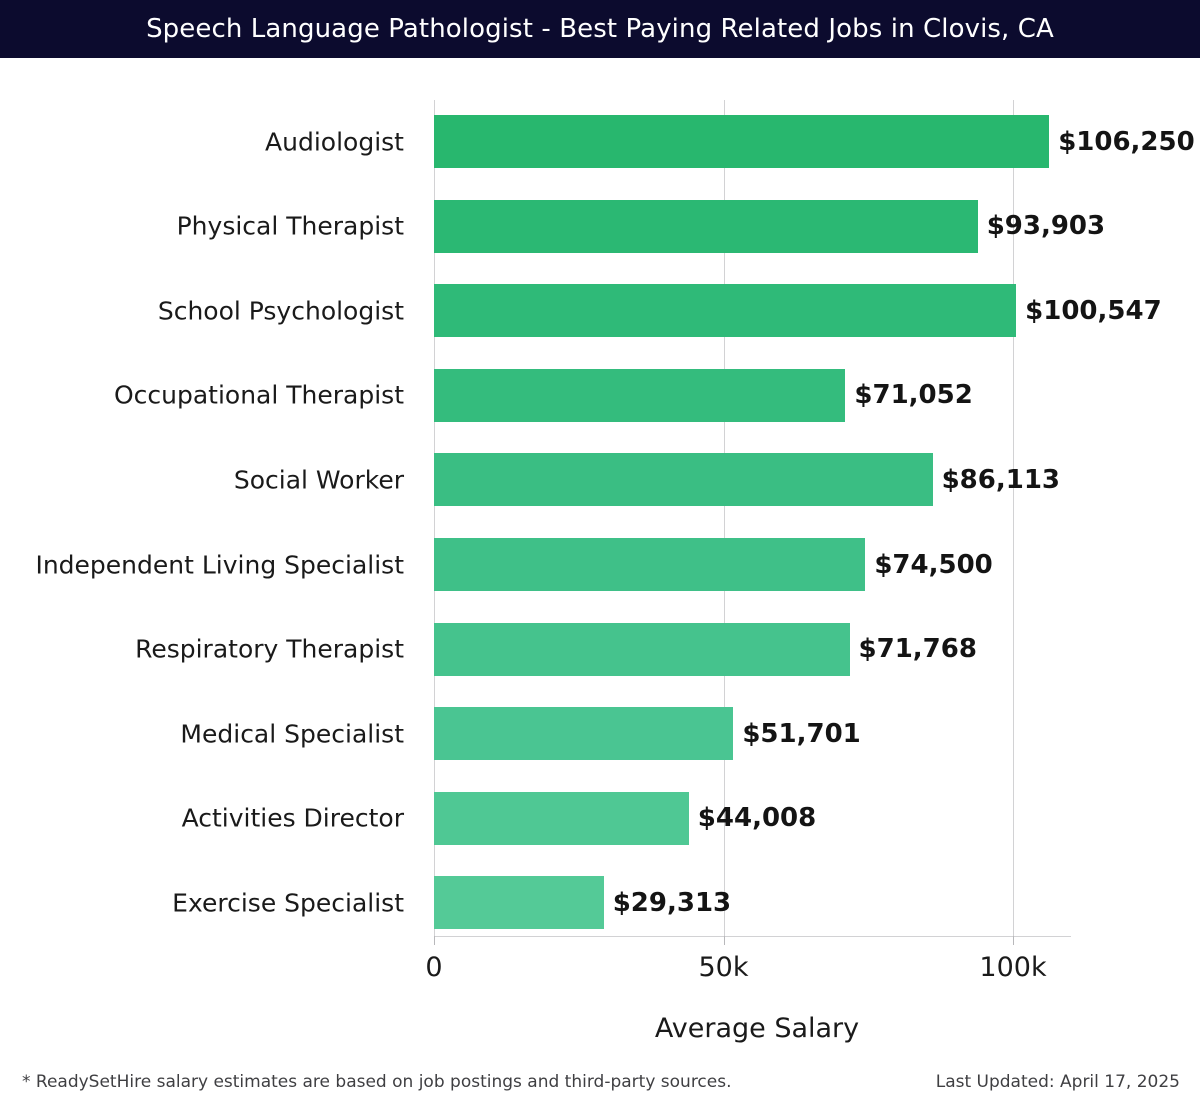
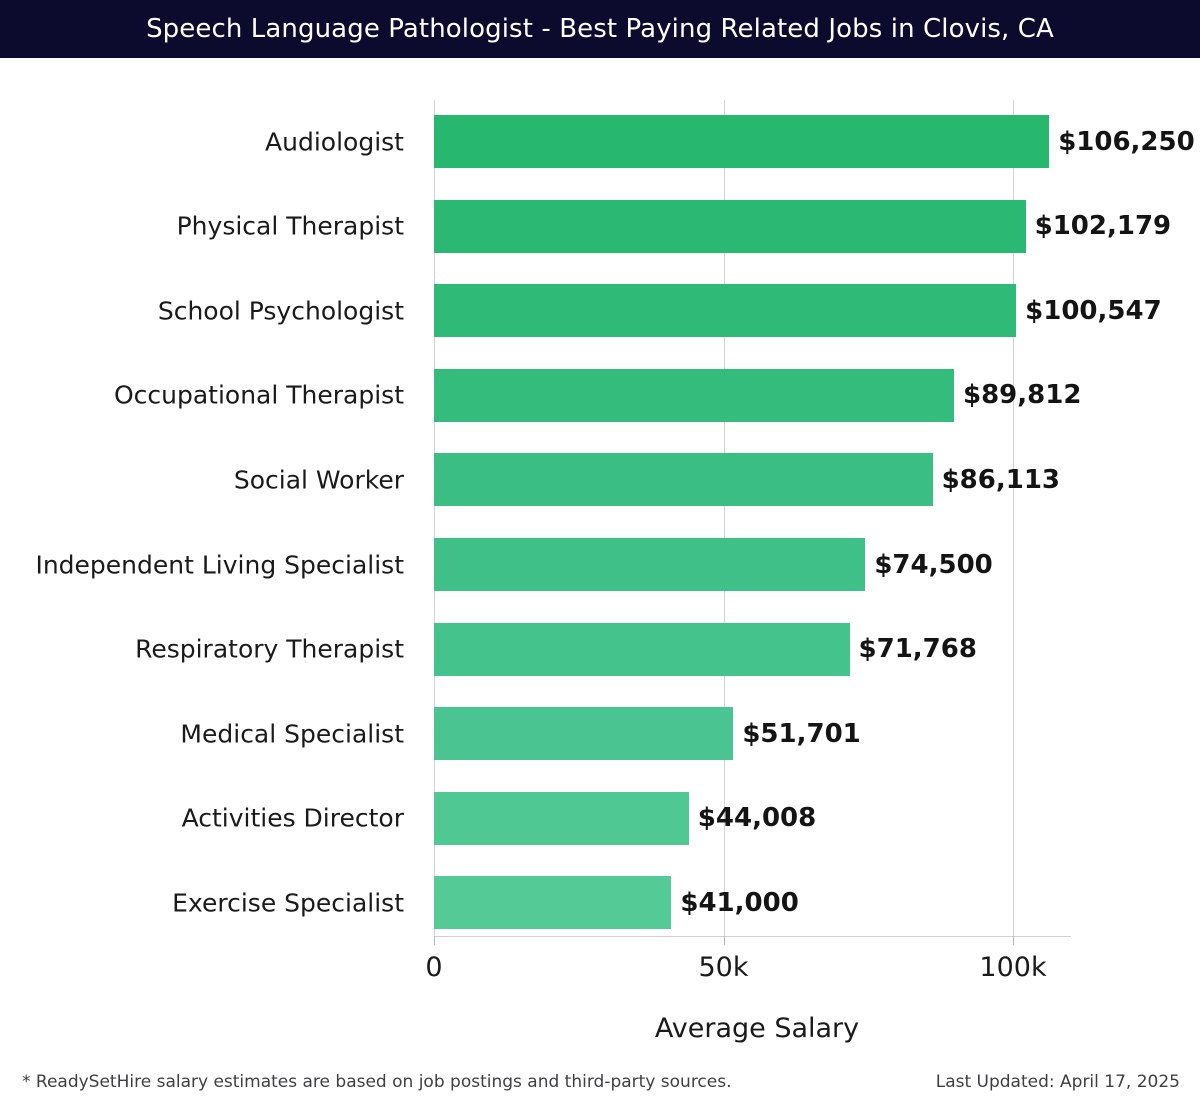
Physical Therapist: $93,903 -> $102,179
Occupational Therapist: $71,052 -> $89,812
Exercise Specialist: $29,313 -> $41,000
